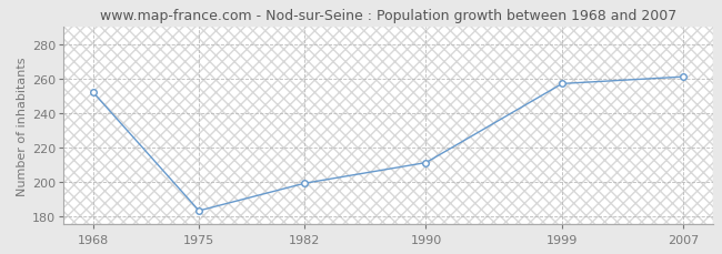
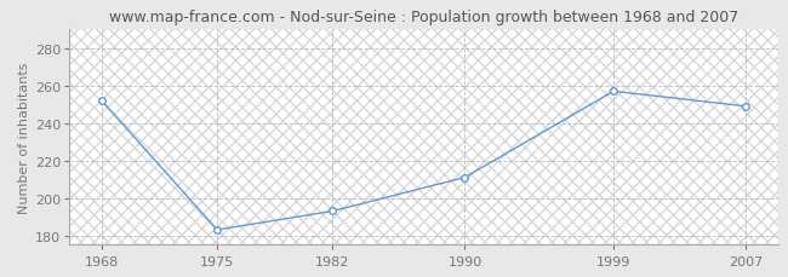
1982: 199 -> 193
2007: 261 -> 249
